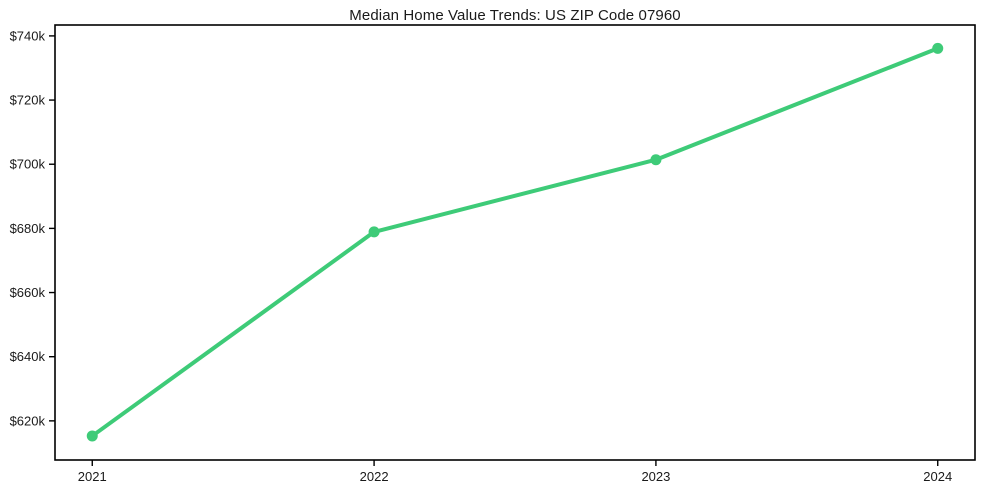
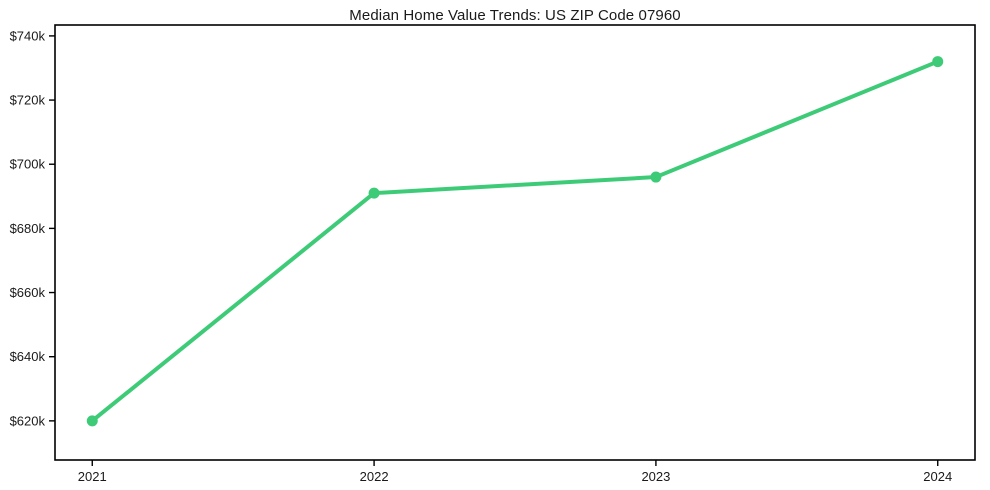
2021: $615k -> $620k
2022: $679k -> $691k
2023: $701k -> $696k
2024: $736k -> $732k
